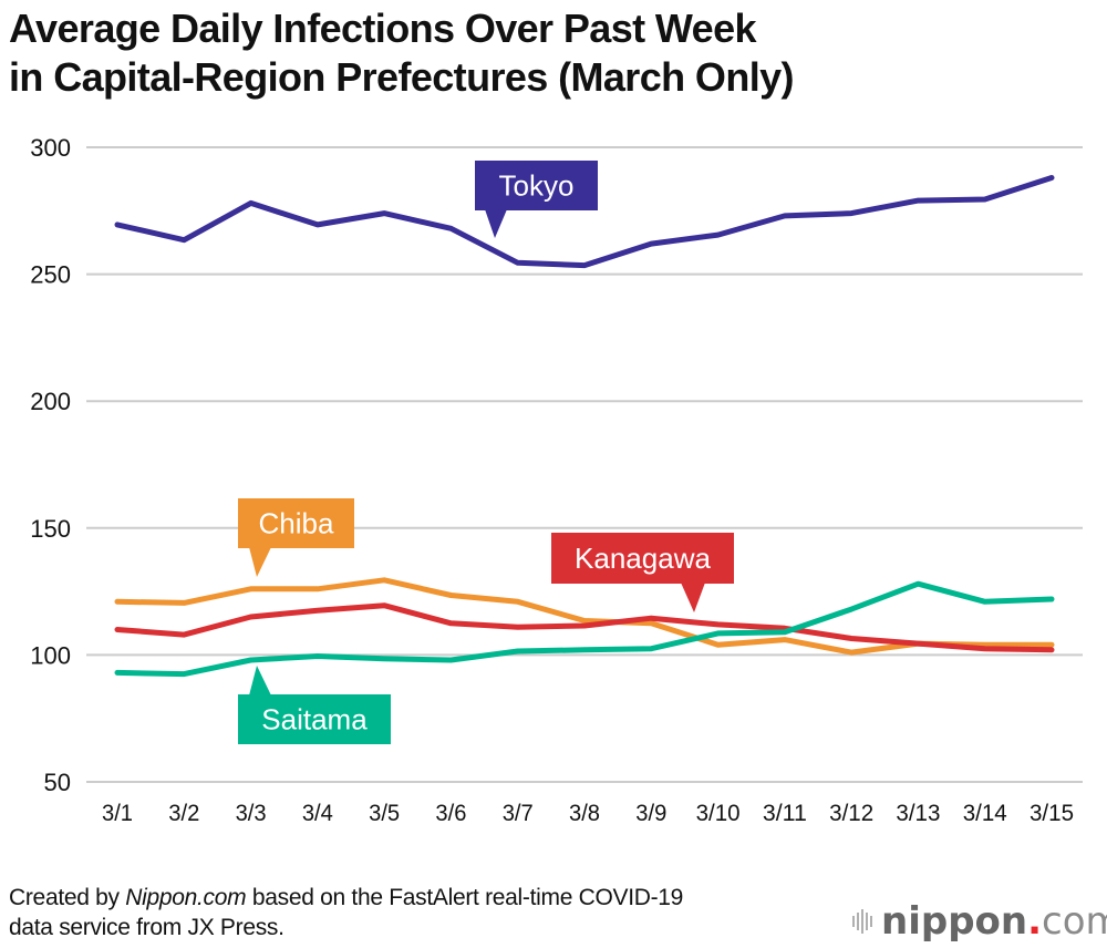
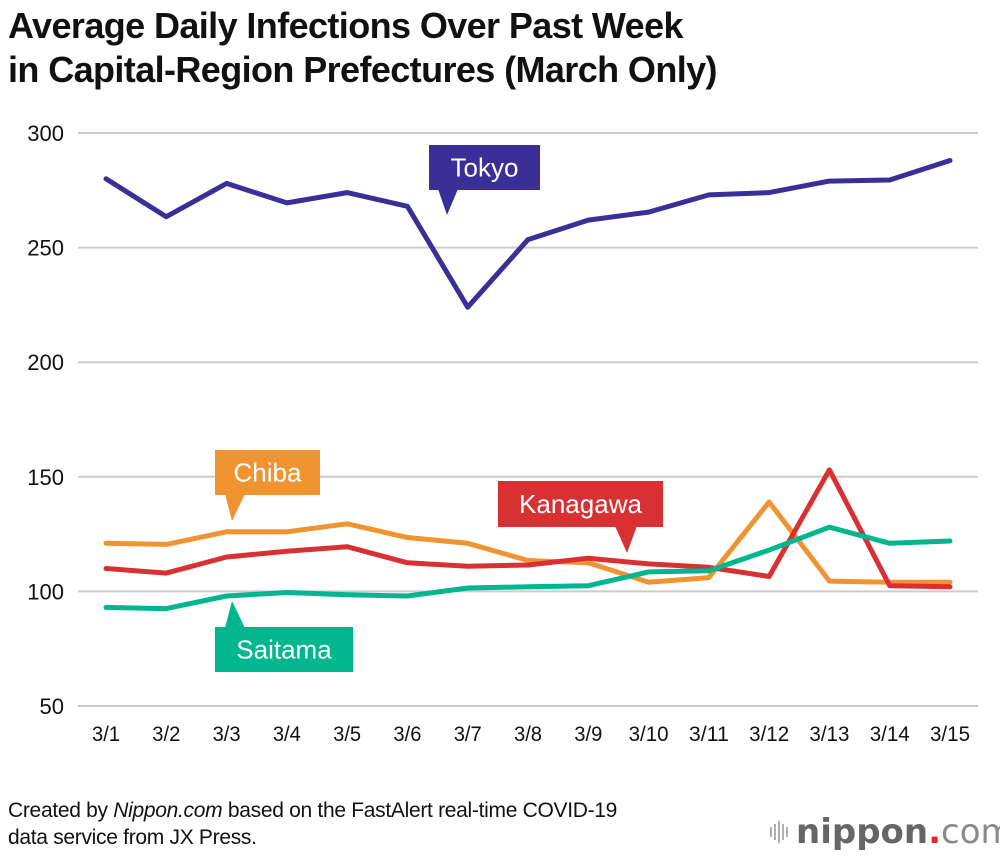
Tokyo/3/1: 270 -> 280
Tokyo/3/7: 254 -> 224
Chiba/3/12: 101 -> 139
Kanagawa/3/13: 104 -> 153
